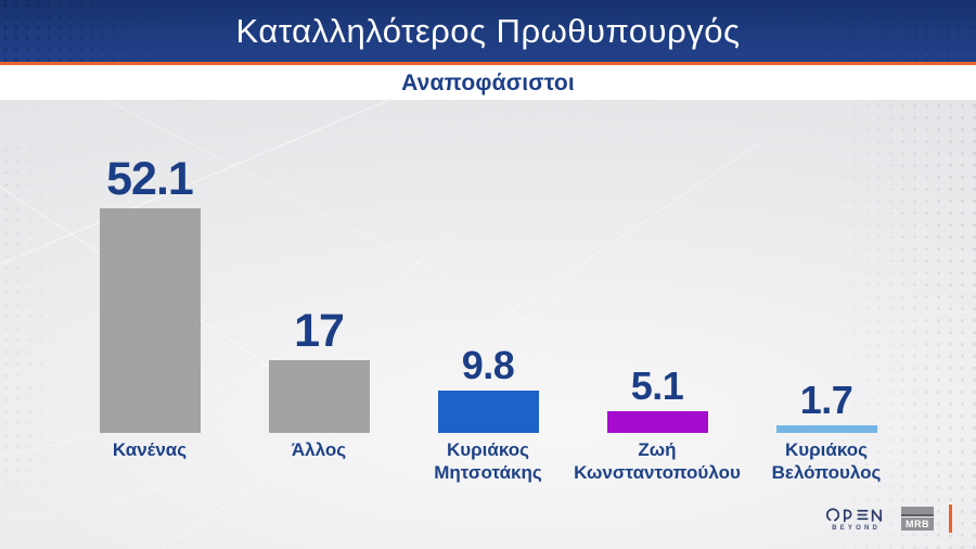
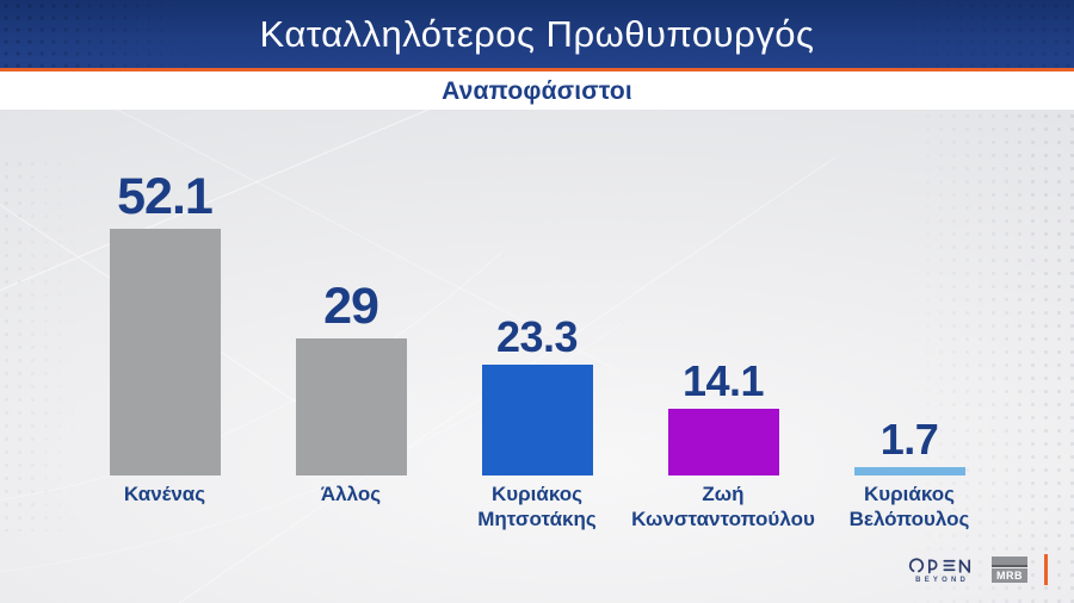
Άλλος: 17 -> 29
Κυριάκος Μητσοτάκης: 9.8 -> 23.3
Ζωή Κωνσταντοπούλου: 5.1 -> 14.1
